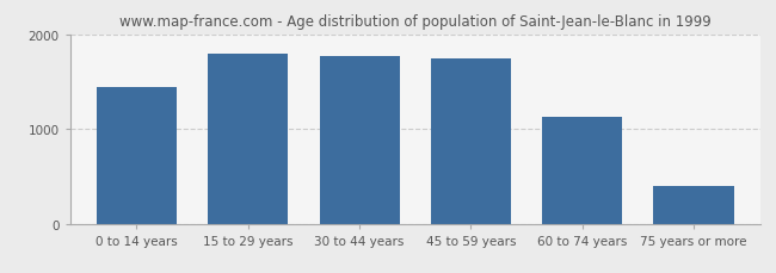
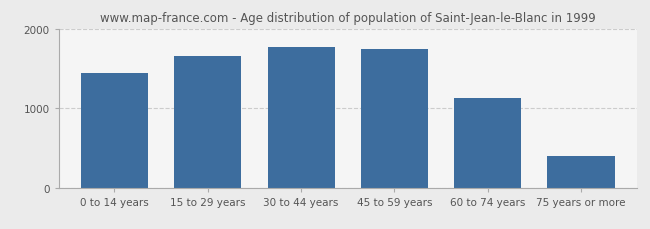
15 to 29 years: 1800 -> 1660
